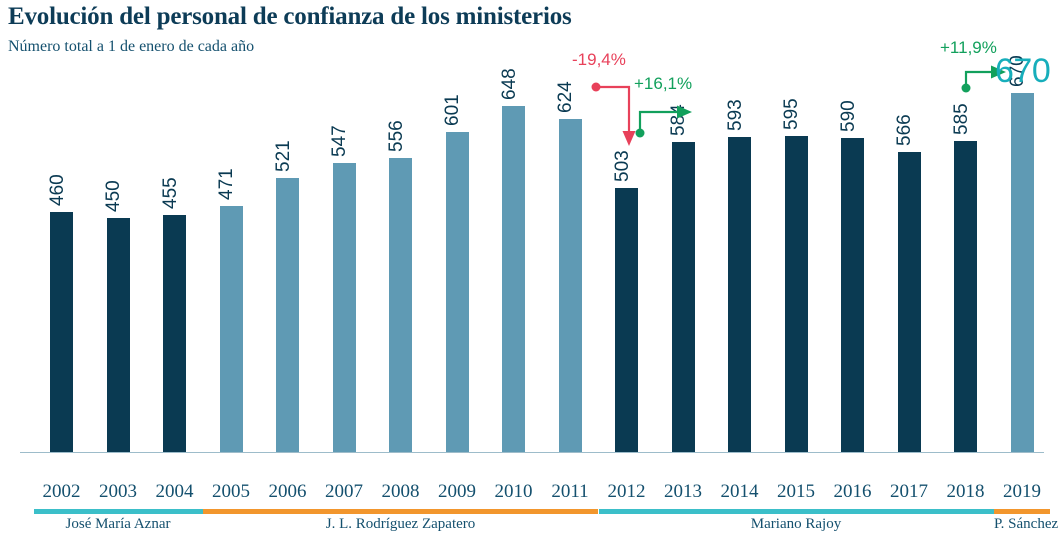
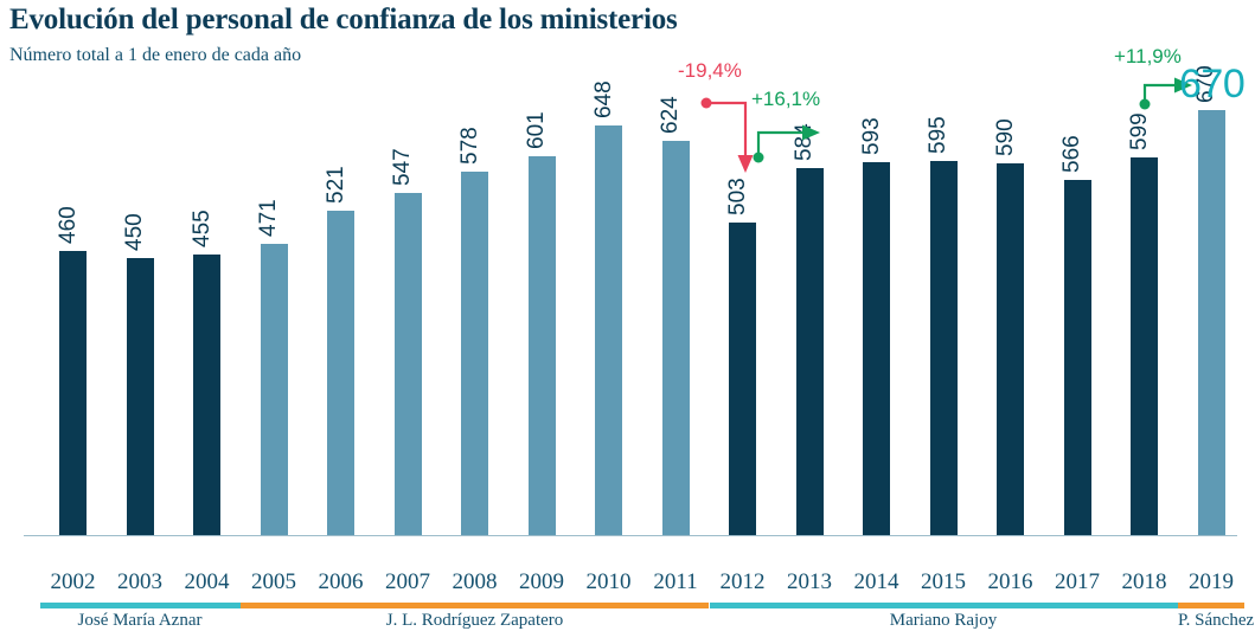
2008: 556 -> 578
2018: 585 -> 599
